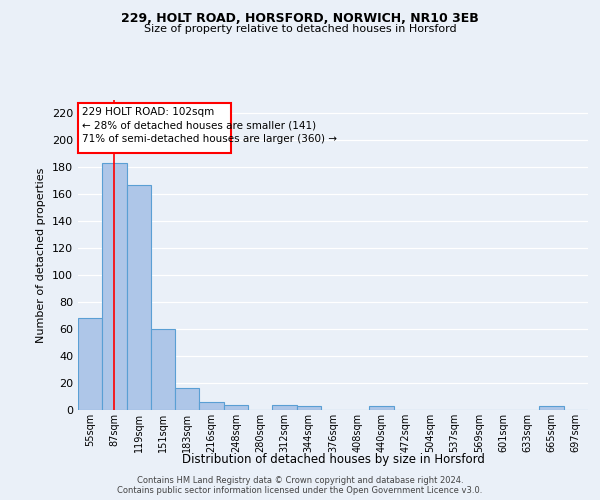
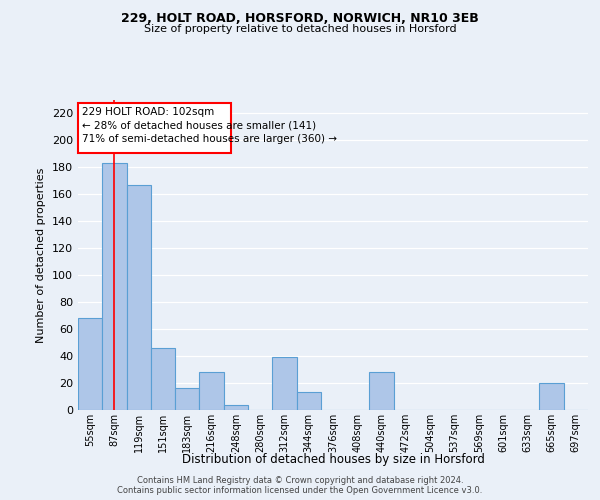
151sqm: 60 -> 46
216sqm: 6 -> 28
312sqm: 4 -> 39
344sqm: 3 -> 13
440sqm: 3 -> 28
665sqm: 3 -> 20
